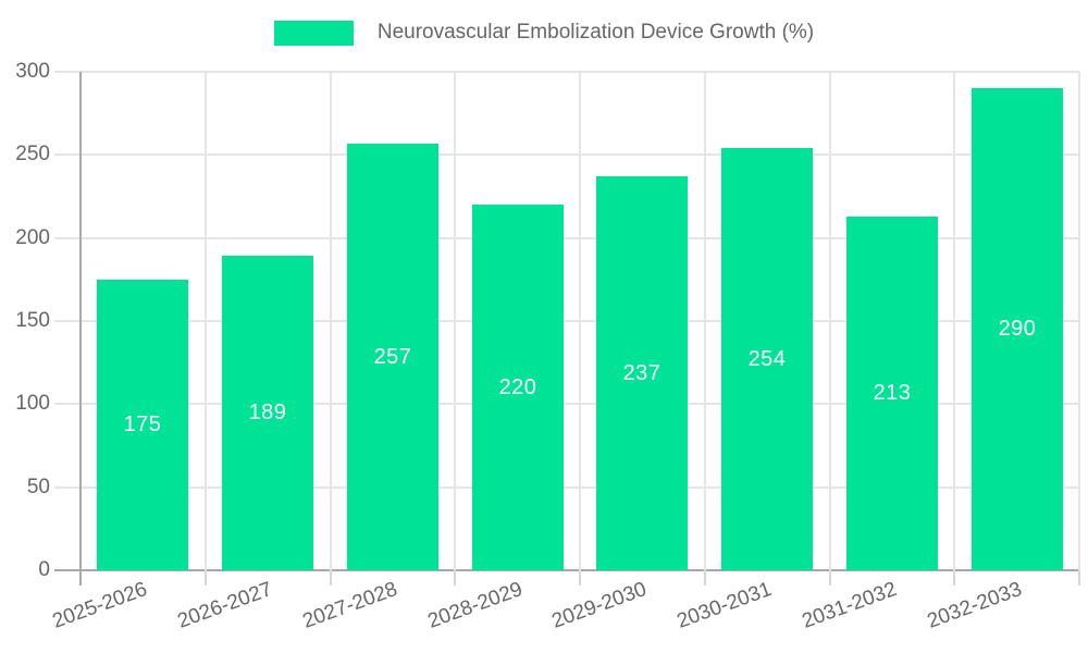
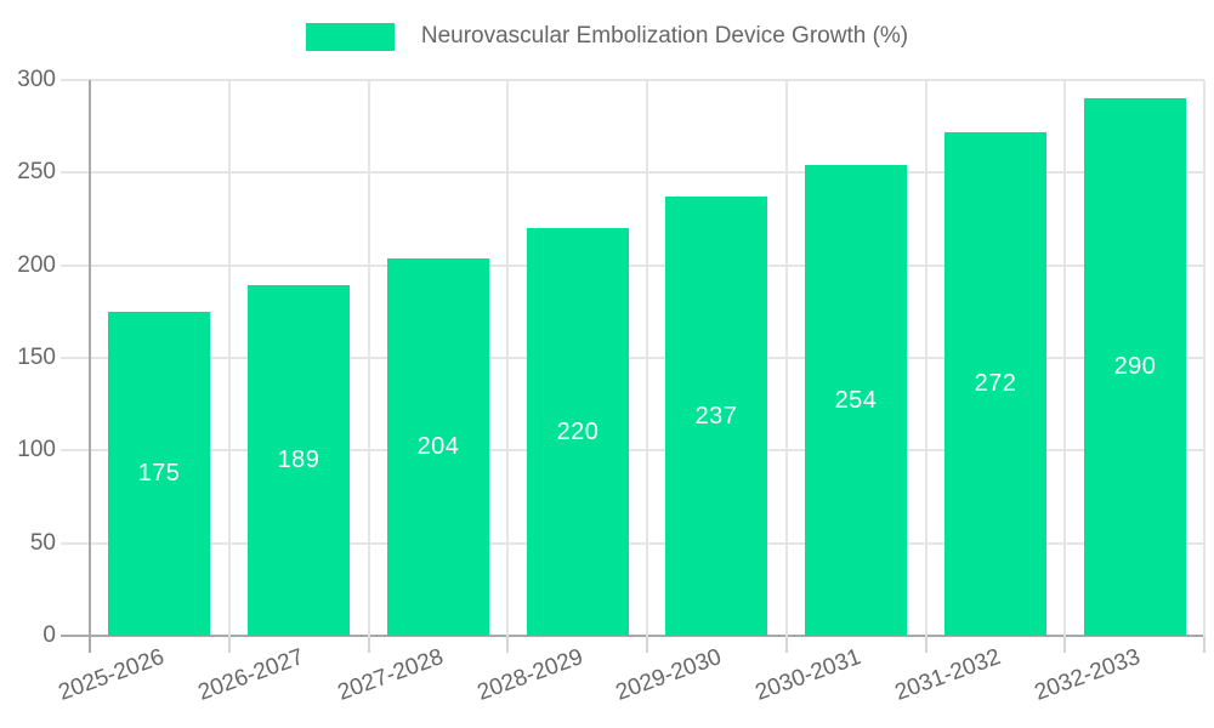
2027-2028: 257 -> 204
2031-2032: 213 -> 272
